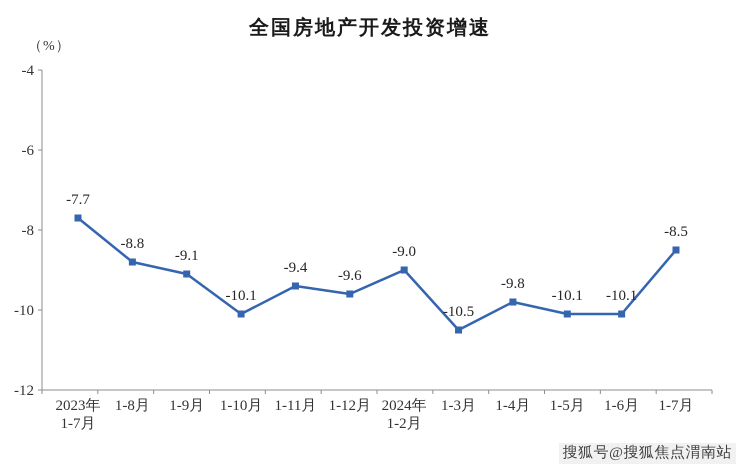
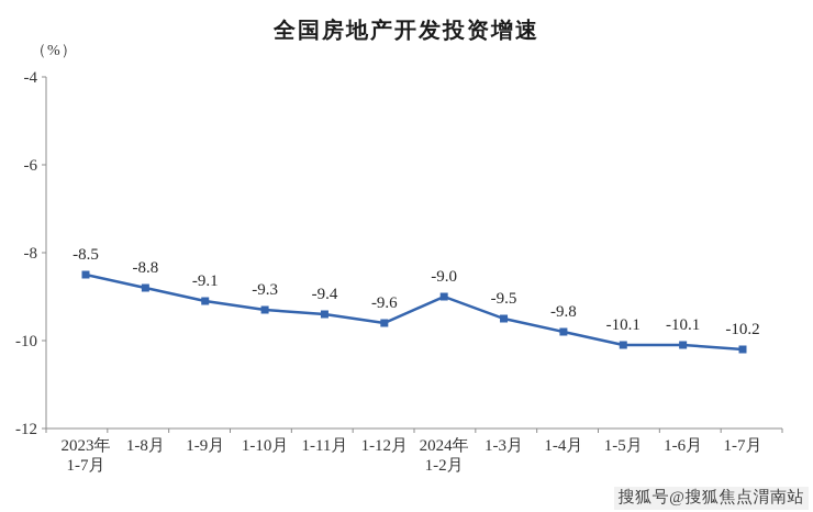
2023年 1-7月: -7.7 -> -8.5
1-10月: -10.1 -> -9.3
1-3月: -10.5 -> -9.5
1-7月: -8.5 -> -10.2
